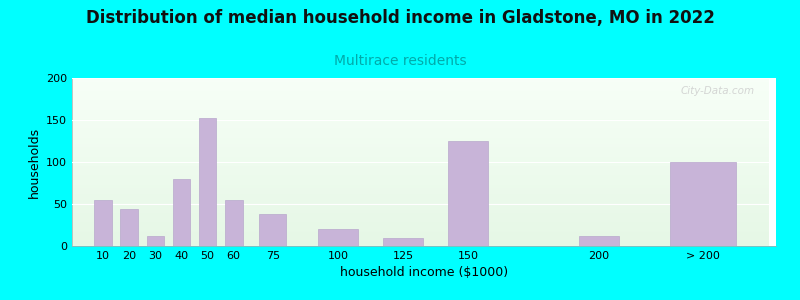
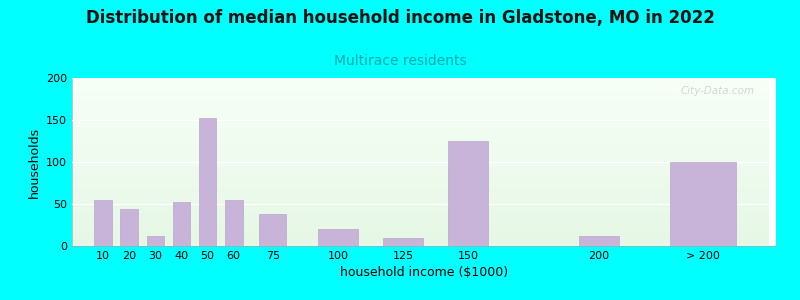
40: 80 -> 52
